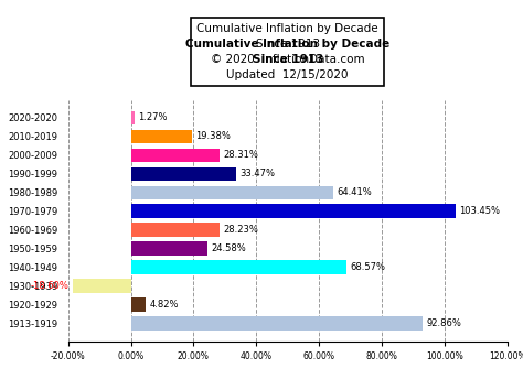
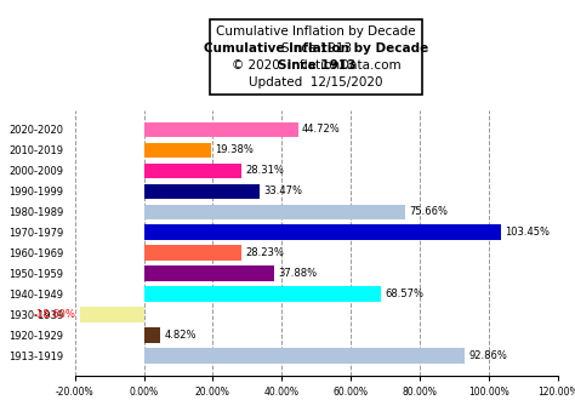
2020-2020: 1.27% -> 44.72%
1980-1989: 64.41% -> 75.66%
1950-1959: 24.58% -> 37.88%
